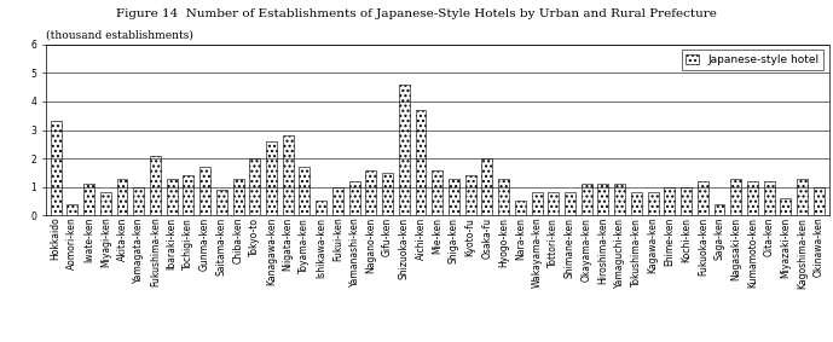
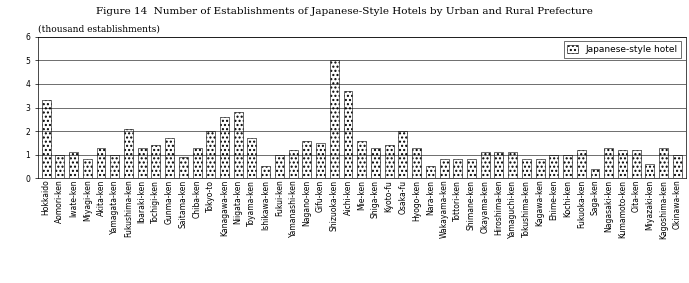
Aomori-ken: 0.4 -> 1.0
Shizuoka-ken: 4.6 -> 5.0
